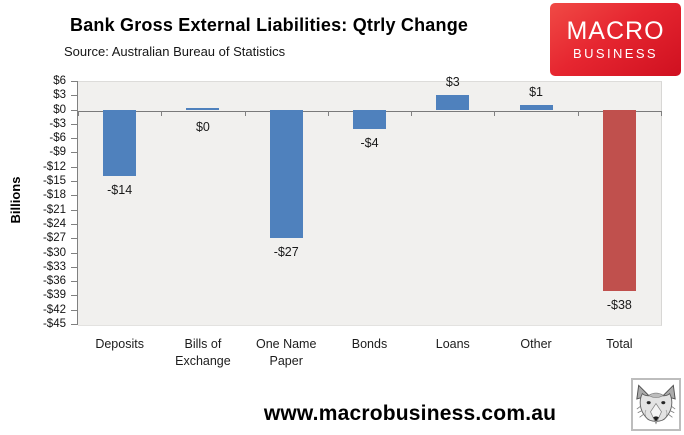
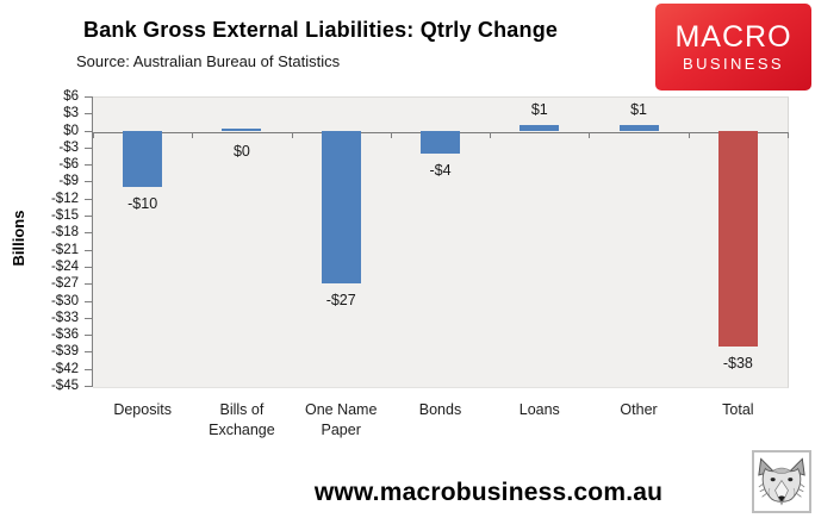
Deposits: -$14 -> -$10
Loans: $3 -> $1
